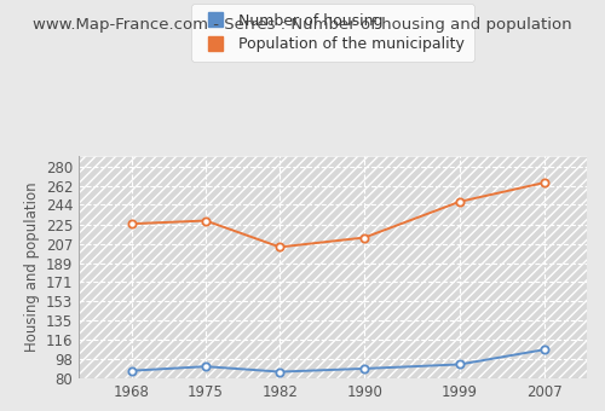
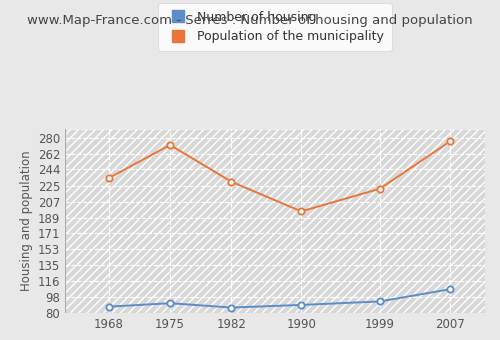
Population of the municipality/1968: 226 -> 234
Population of the municipality/1975: 229 -> 272
Population of the municipality/1982: 204 -> 230
Population of the municipality/1990: 213 -> 196
Population of the municipality/1999: 247 -> 222
Population of the municipality/2007: 265 -> 276
